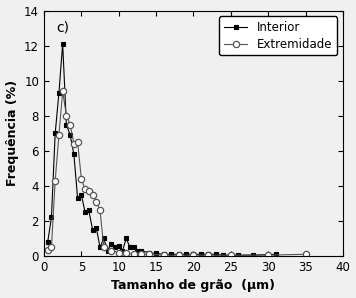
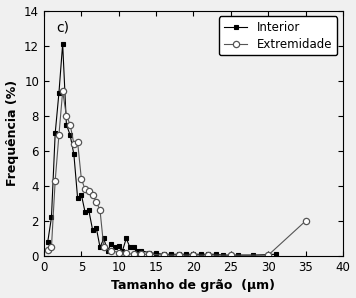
Extremidade/35: 0.1 -> 2.0
